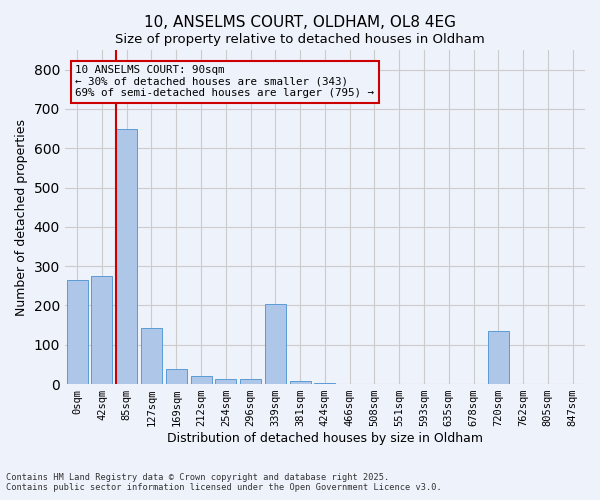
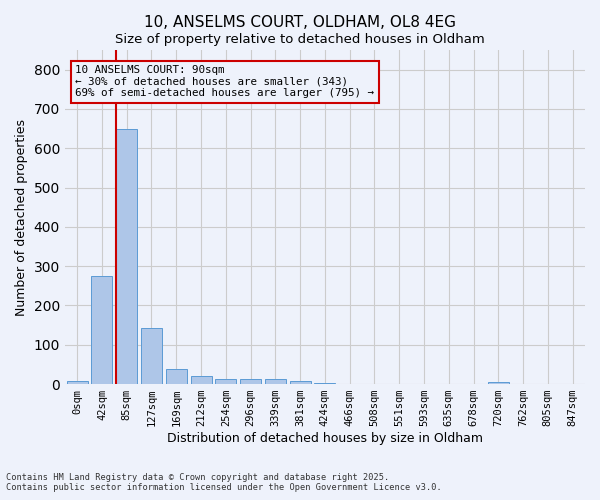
0sqm: 265 -> 8
339sqm: 205 -> 12
720sqm: 135 -> 5
